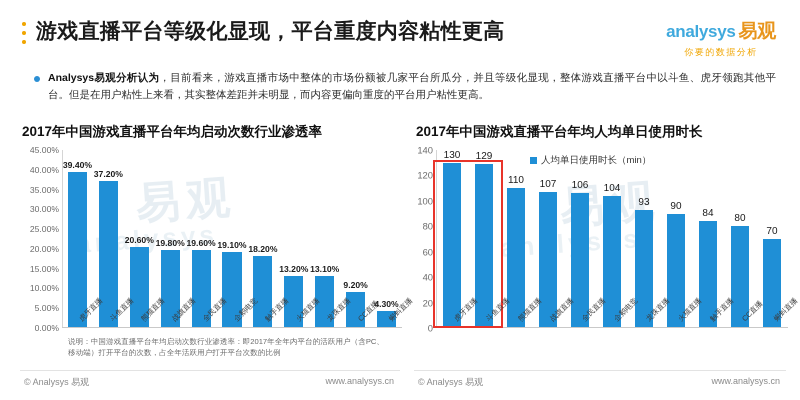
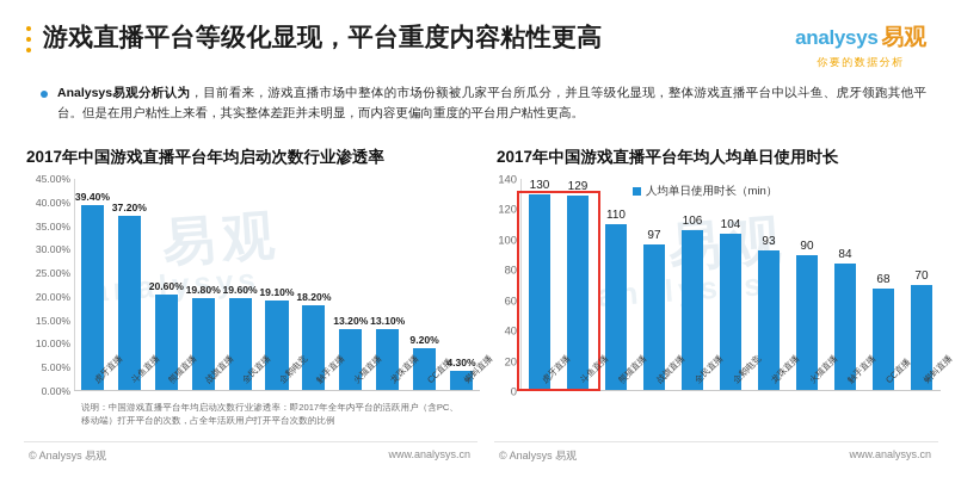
2017年中国游戏直播平台年均人均单日使用时长/战旗直播: 107 -> 97
2017年中国游戏直播平台年均人均单日使用时长/CC直播: 80 -> 68
